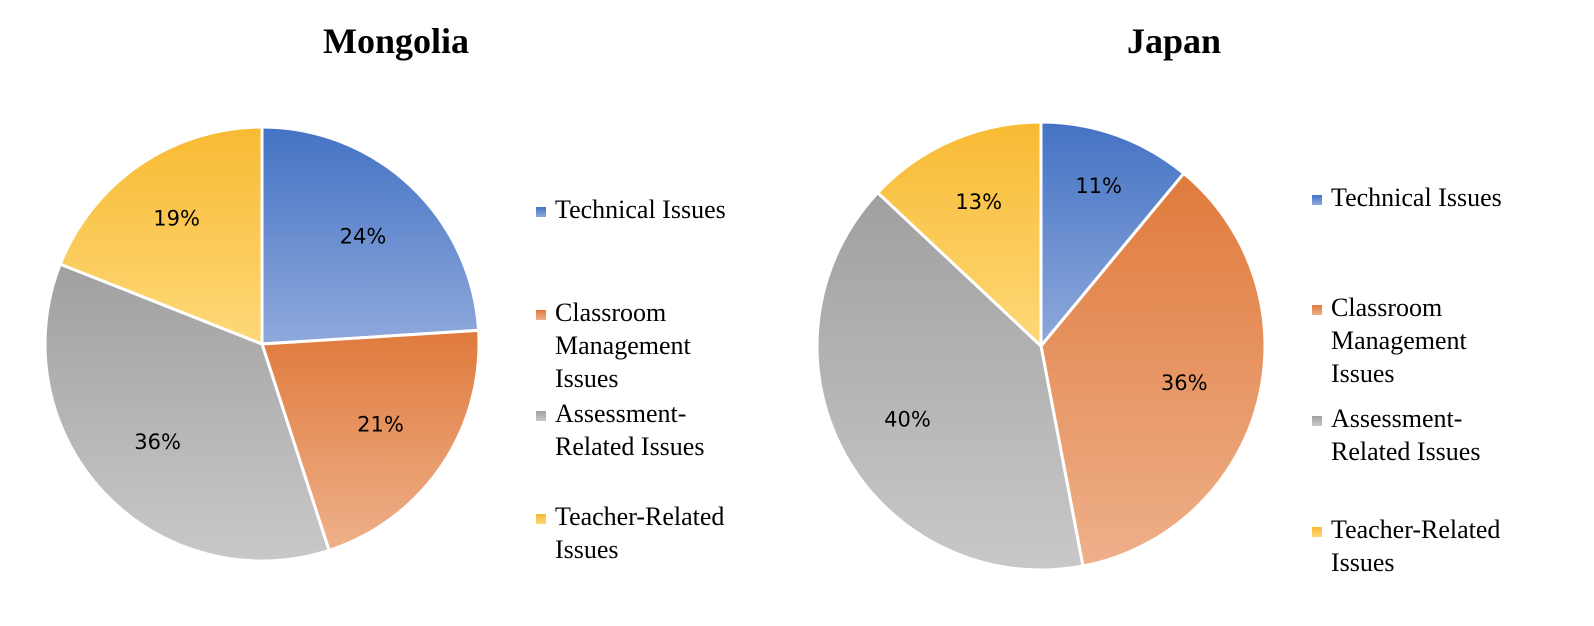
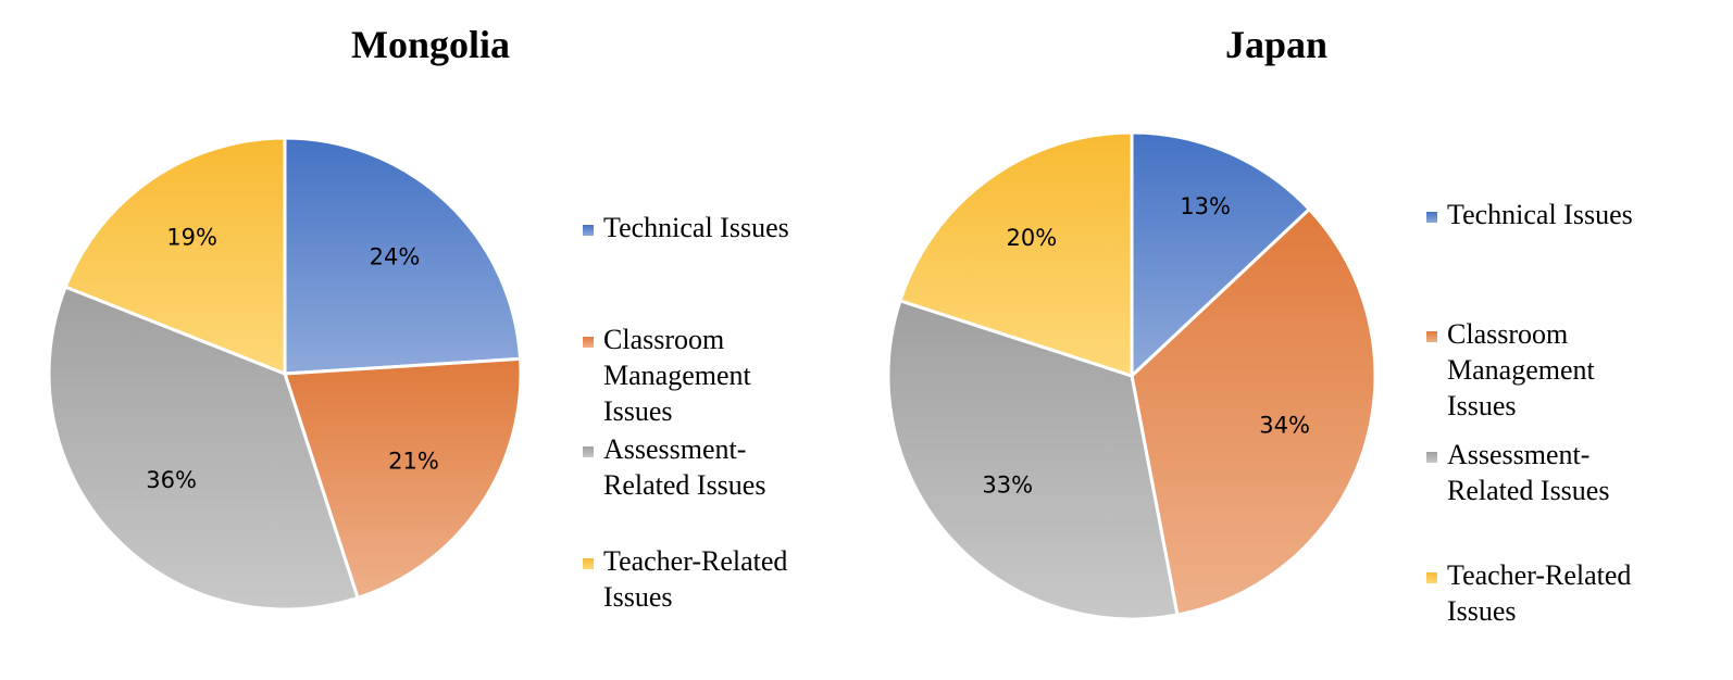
Japan/Technical Issues: 11% -> 13%
Japan/Classroom Management Issues: 36% -> 34%
Japan/Assessment-Related Issues: 40% -> 33%
Japan/Teacher-Related Issues: 13% -> 20%
